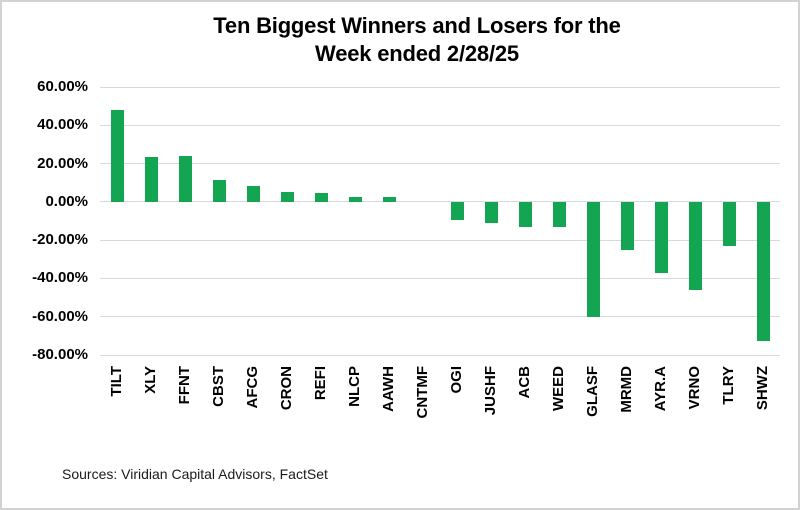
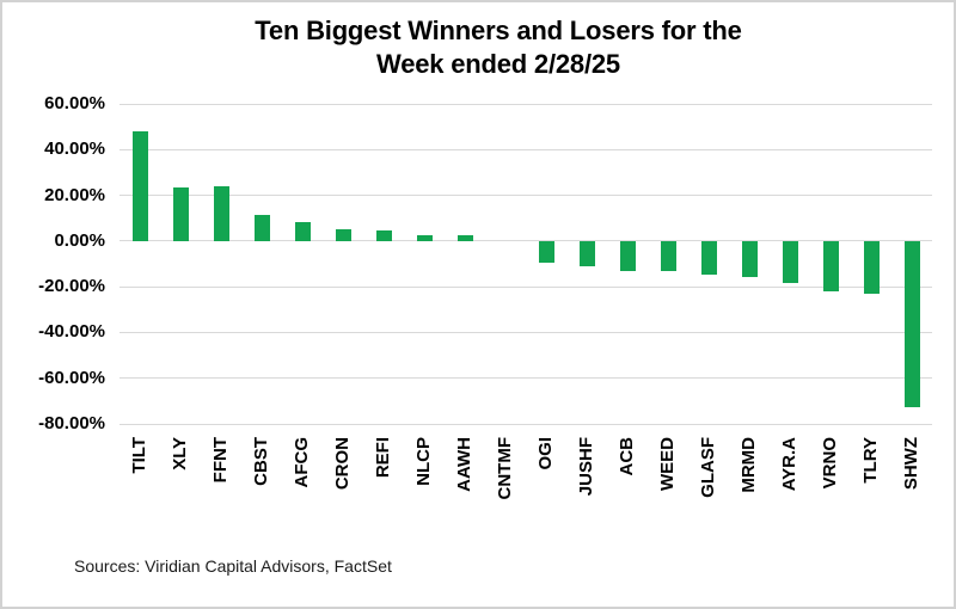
GLASF: -60% -> -15%
MRMD: -25% -> -16%
AYR.A: -37% -> -19%
VRNO: -46% -> -22%
